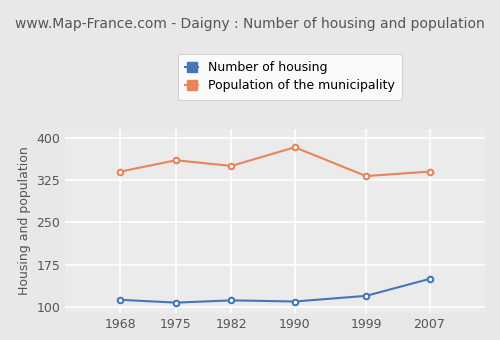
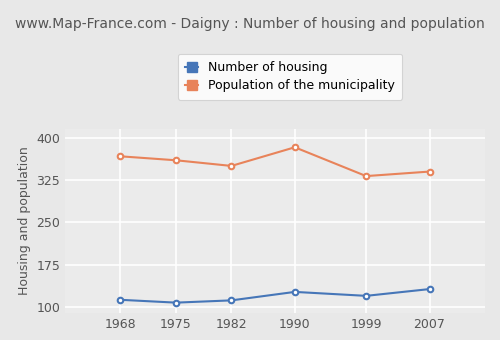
Population of the municipality/1968: 340 -> 367
Number of housing/1990: 110 -> 127
Number of housing/2007: 150 -> 132
